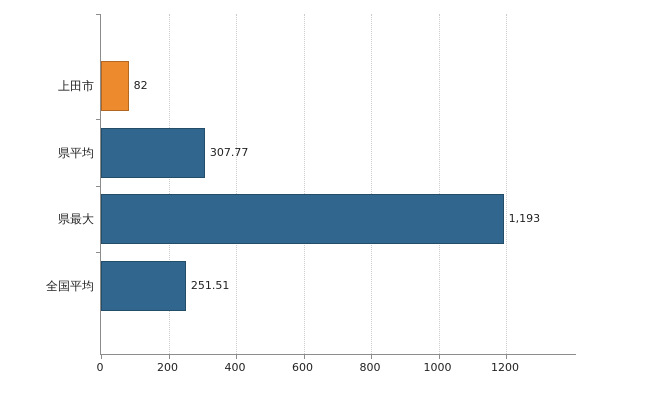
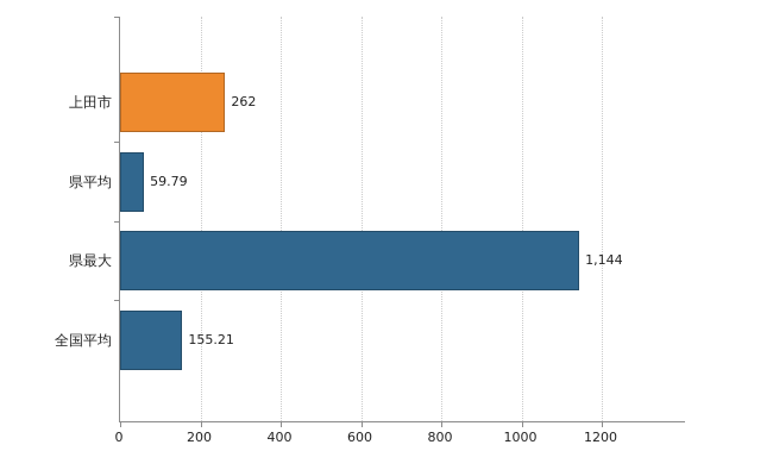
上田市: 82 -> 262
県平均: 307.77 -> 59.79
県最大: 1,193 -> 1,144
全国平均: 251.51 -> 155.21
